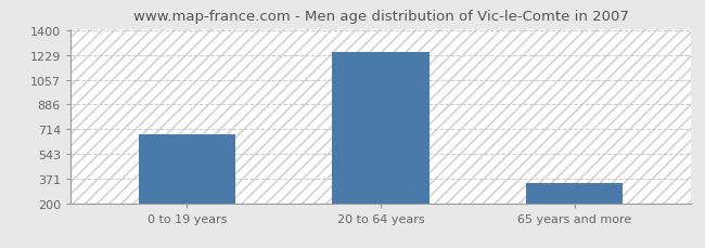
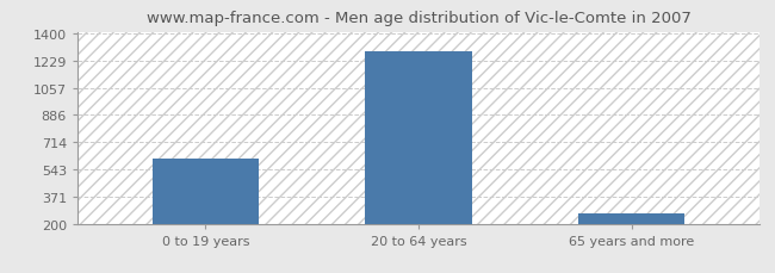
0 to 19 years: 680 -> 610
20 to 64 years: 1250 -> 1290
65 years and more: 340 -> 260
